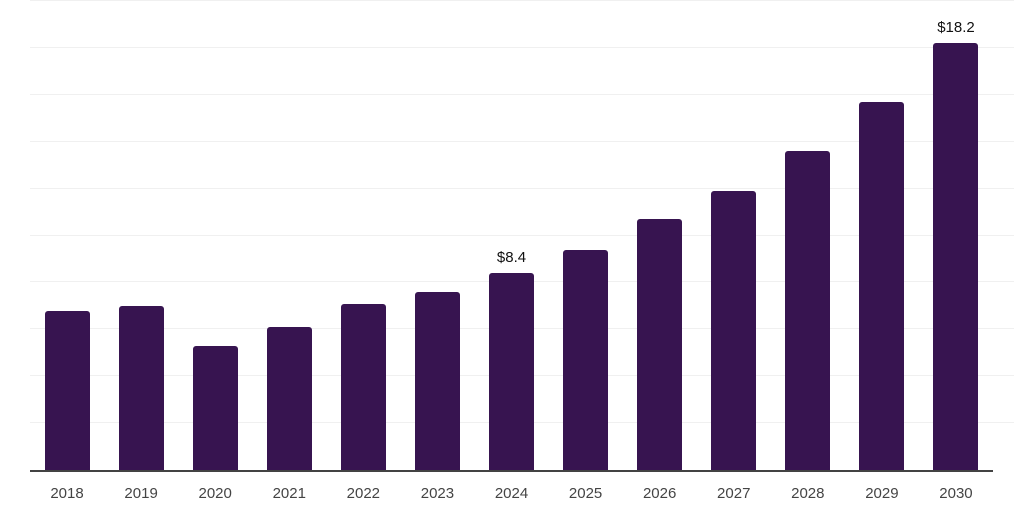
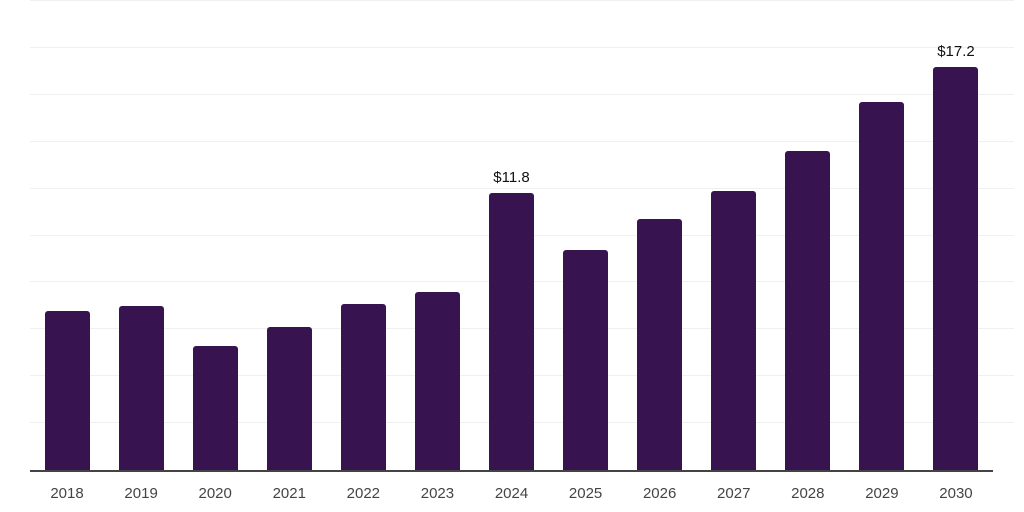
2024: $8.4 -> $11.8
2030: $18.2 -> $17.2
